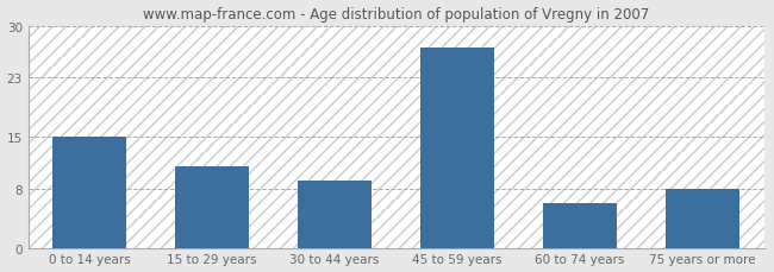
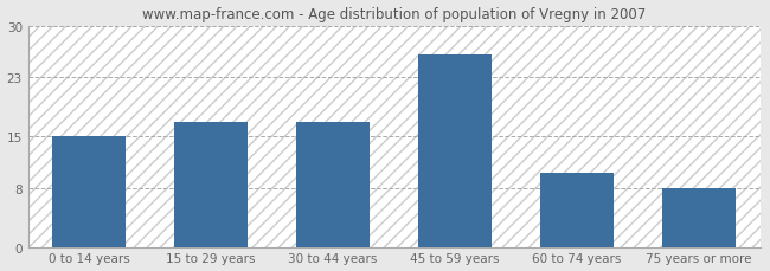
15 to 29 years: 11 -> 17
30 to 44 years: 9 -> 17
45 to 59 years: 27 -> 26
60 to 74 years: 6 -> 10
